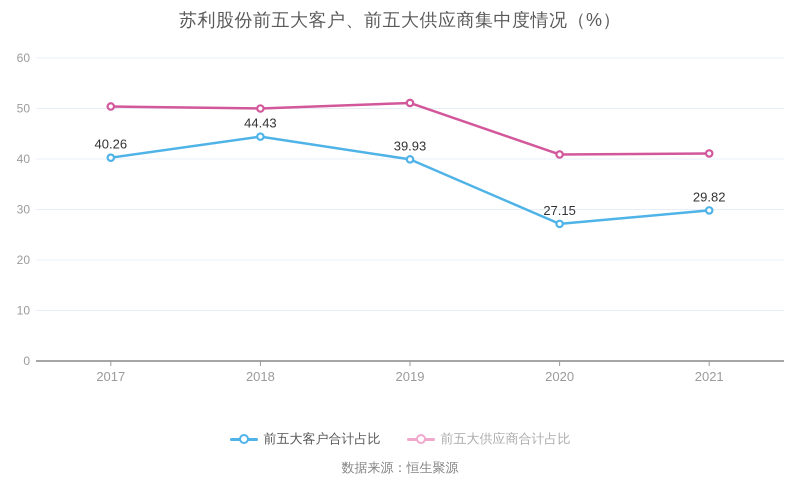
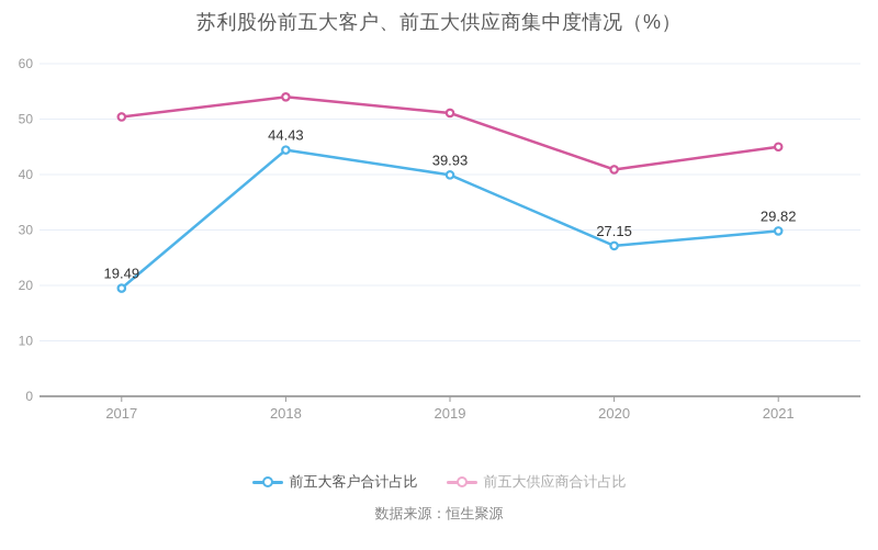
前五大客户合计占比/2017: 40.26 -> 19.49
前五大供应商合计占比/2018: 50 -> 54
前五大供应商合计占比/2021: 41 -> 45
